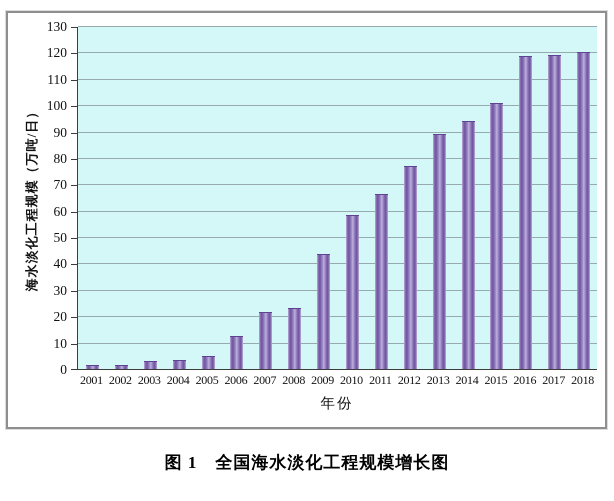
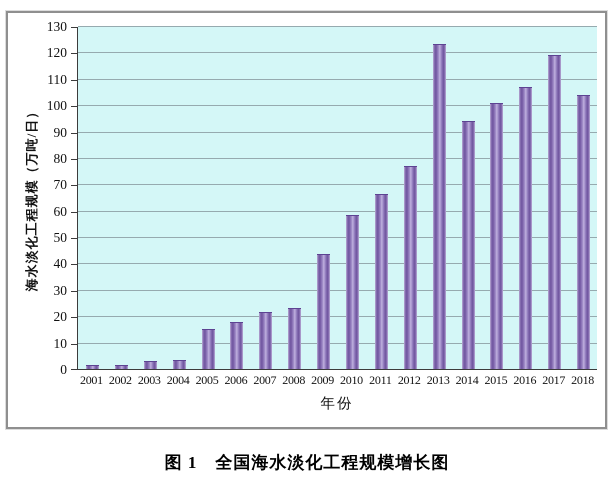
2005: 5 -> 15
2006: 12 -> 18
2013: 89 -> 123
2016: 118 -> 107
2018: 120 -> 104
